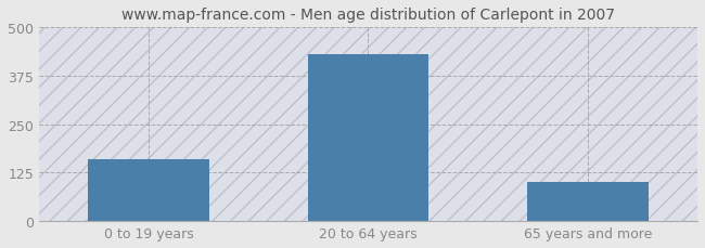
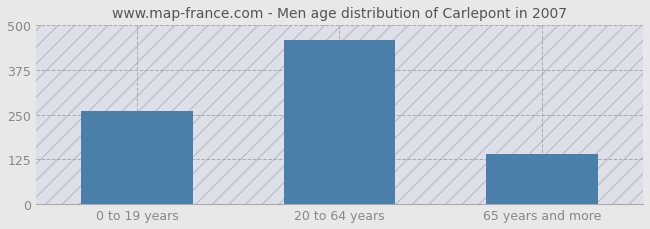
0 to 19 years: 160 -> 260
20 to 64 years: 430 -> 460
65 years and more: 100 -> 140
